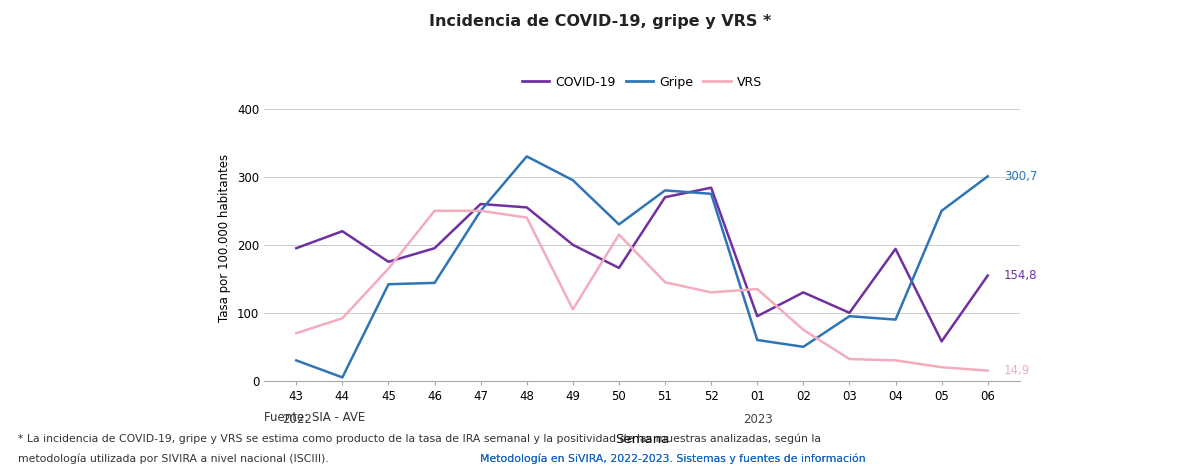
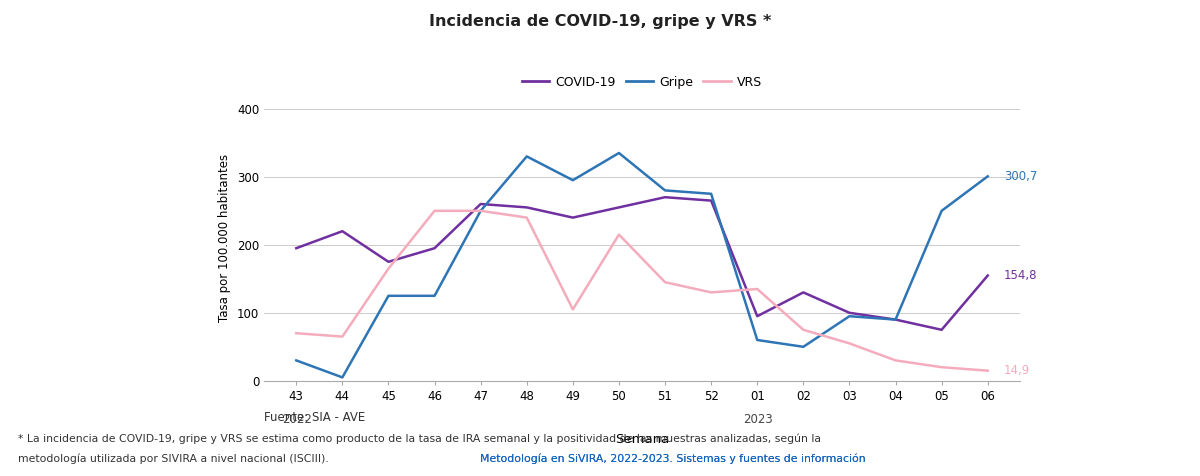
VRS/44: 92 -> 65
Gripe/45: 142 -> 125
Gripe/46: 144 -> 125
COVID-19/49: 200 -> 240
COVID-19/50: 166 -> 255
Gripe/50: 230 -> 335
COVID-19/52: 284 -> 265
VRS/03: 32 -> 55
COVID-19/04: 194 -> 90
COVID-19/05: 58 -> 75
